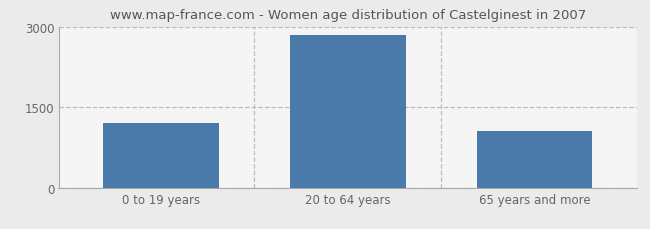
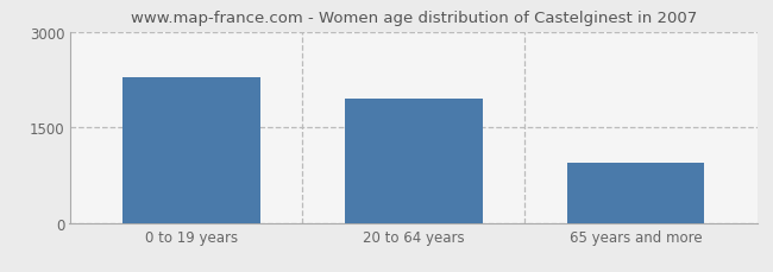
0 to 19 years: 1200 -> 2280
20 to 64 years: 2850 -> 1940
65 years and more: 1050 -> 940
